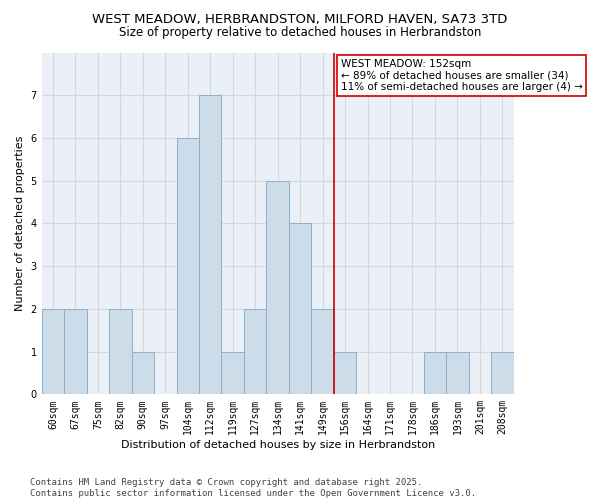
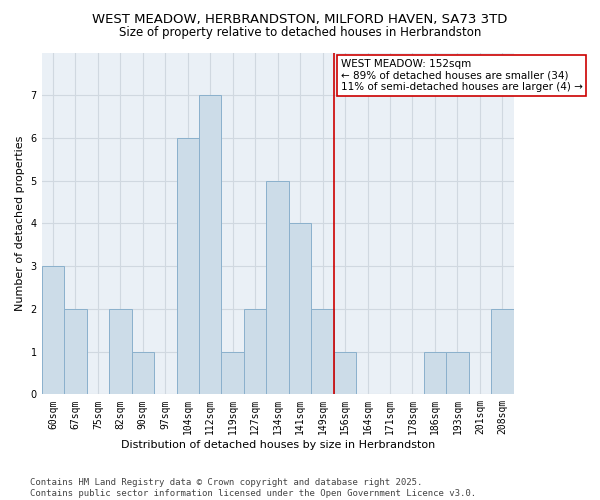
60sqm: 2 -> 3
208sqm: 1 -> 2
